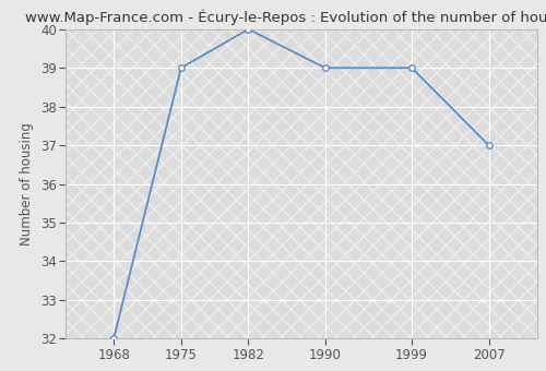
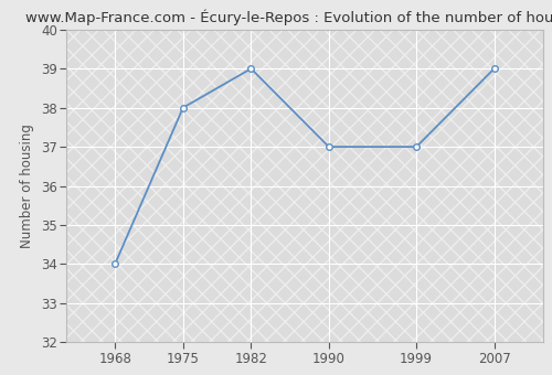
1968: 32 -> 34
1975: 39 -> 38
1982: 40 -> 39
1990: 39 -> 37
1999: 39 -> 37
2007: 37 -> 39
